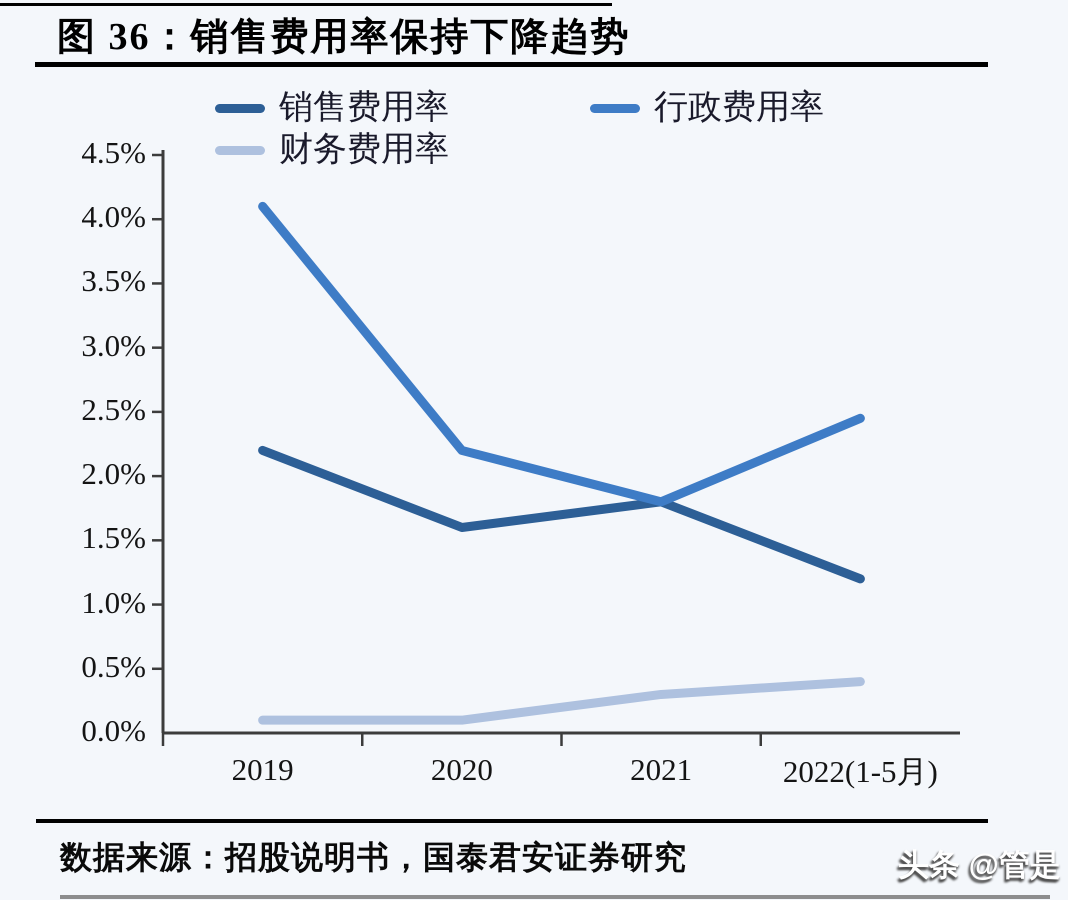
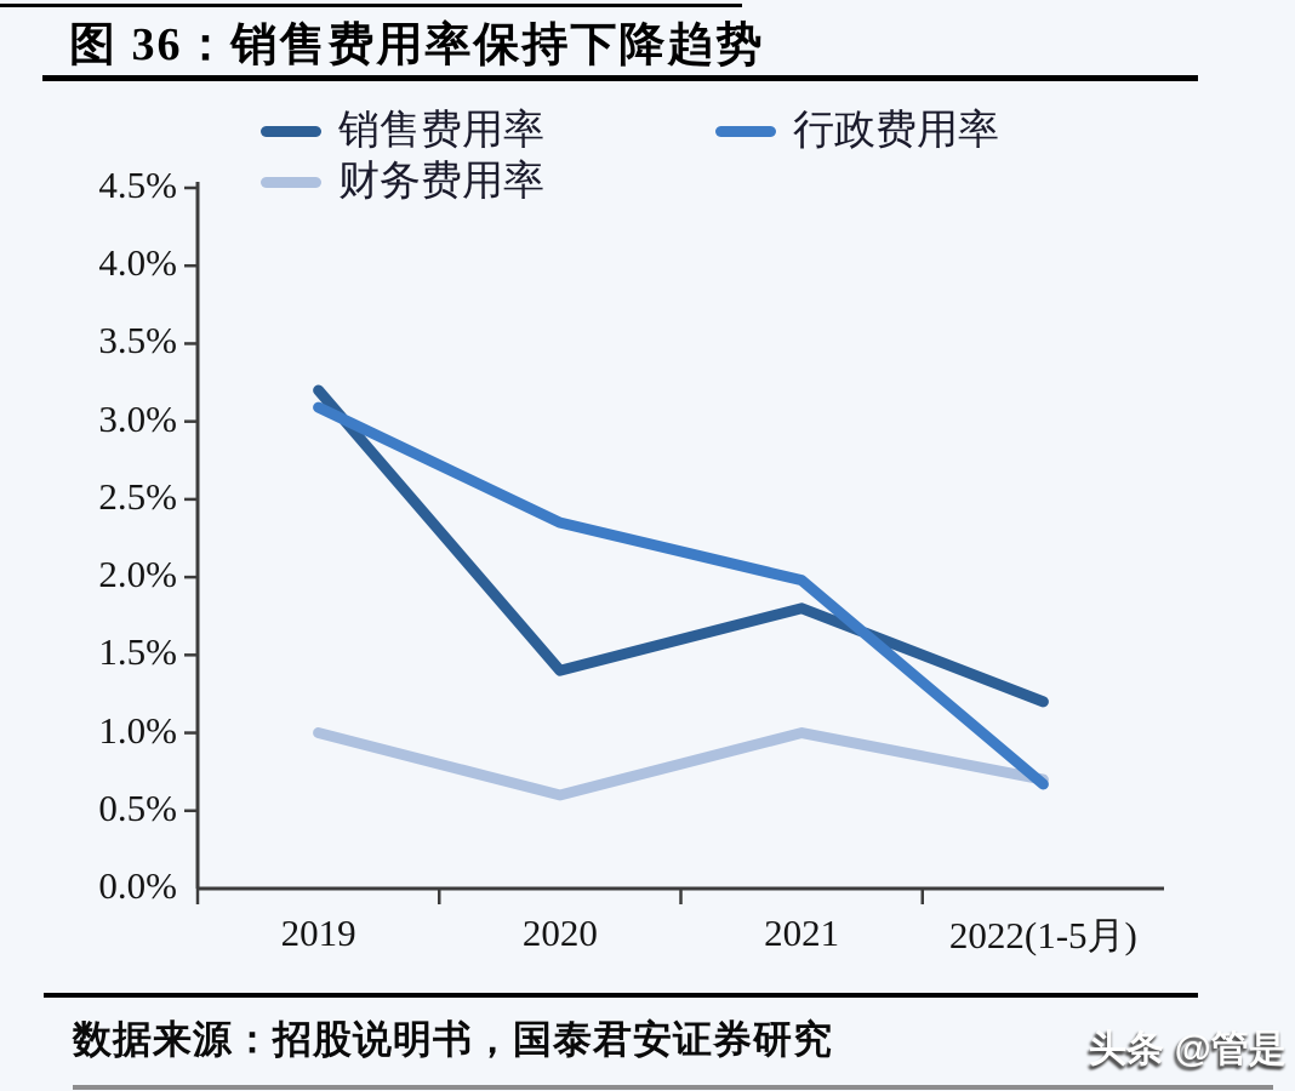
销售费用率/2019: 2.2% -> 3.2%
行政费用率/2019: 4.10% -> 3.09%
财务费用率/2019: 0.1% -> 1.0%
销售费用率/2020: 1.6% -> 1.4%
行政费用率/2020: 2.20% -> 2.35%
财务费用率/2020: 0.1% -> 0.6%
行政费用率/2021: 1.80% -> 1.98%
财务费用率/2021: 0.3% -> 1.0%
行政费用率/2022(1-5月): 2.45% -> 0.67%
财务费用率/2022(1-5月): 0.4% -> 0.7%
